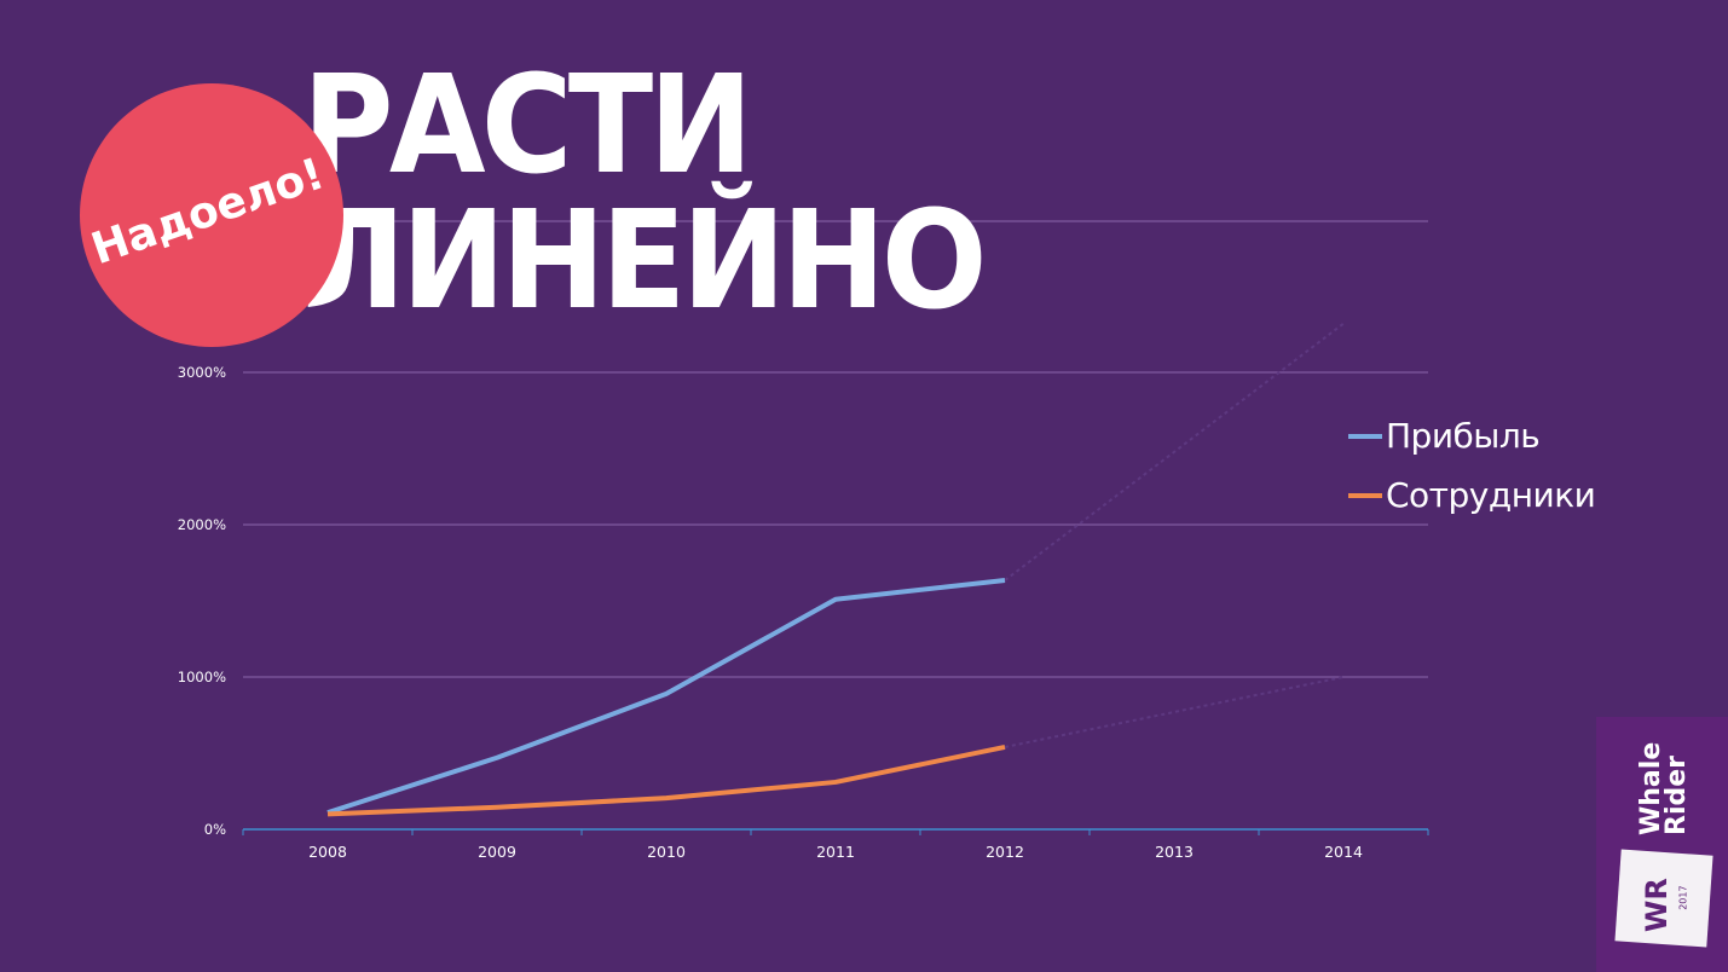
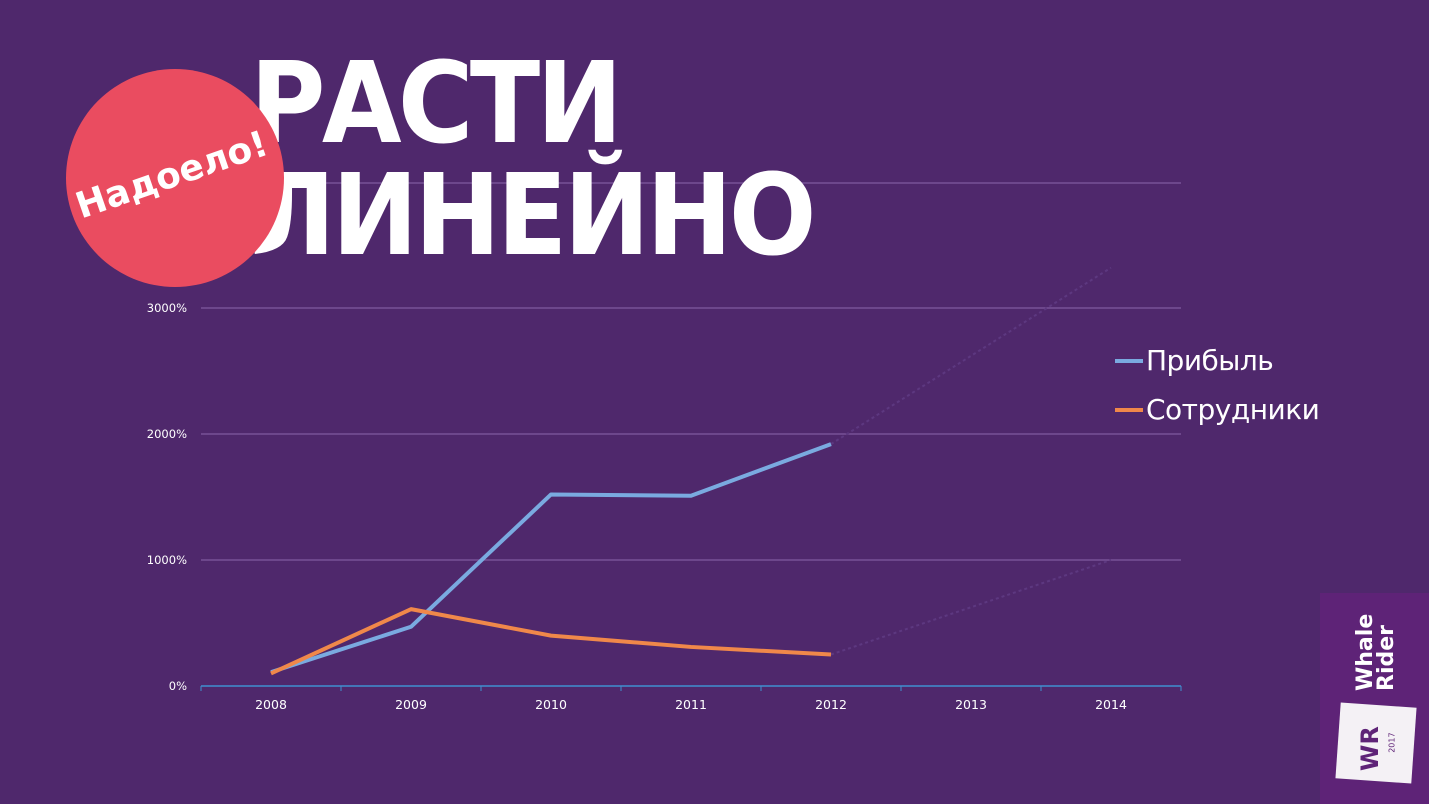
Сотрудники/2009: 140% -> 610%
Прибыль/2010: 890% -> 1520%
Сотрудники/2010: 200% -> 400%
Прибыль/2012: 1640% -> 1920%
Сотрудники/2012: 540% -> 250%
